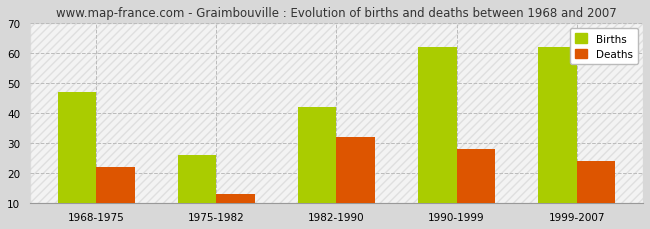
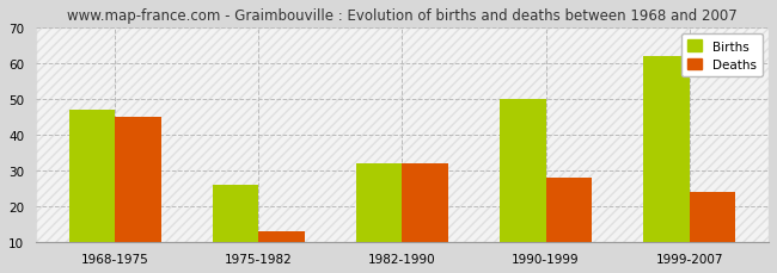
Deaths/1968-1975: 22 -> 45
Births/1982-1990: 42 -> 32
Births/1990-1999: 62 -> 50
